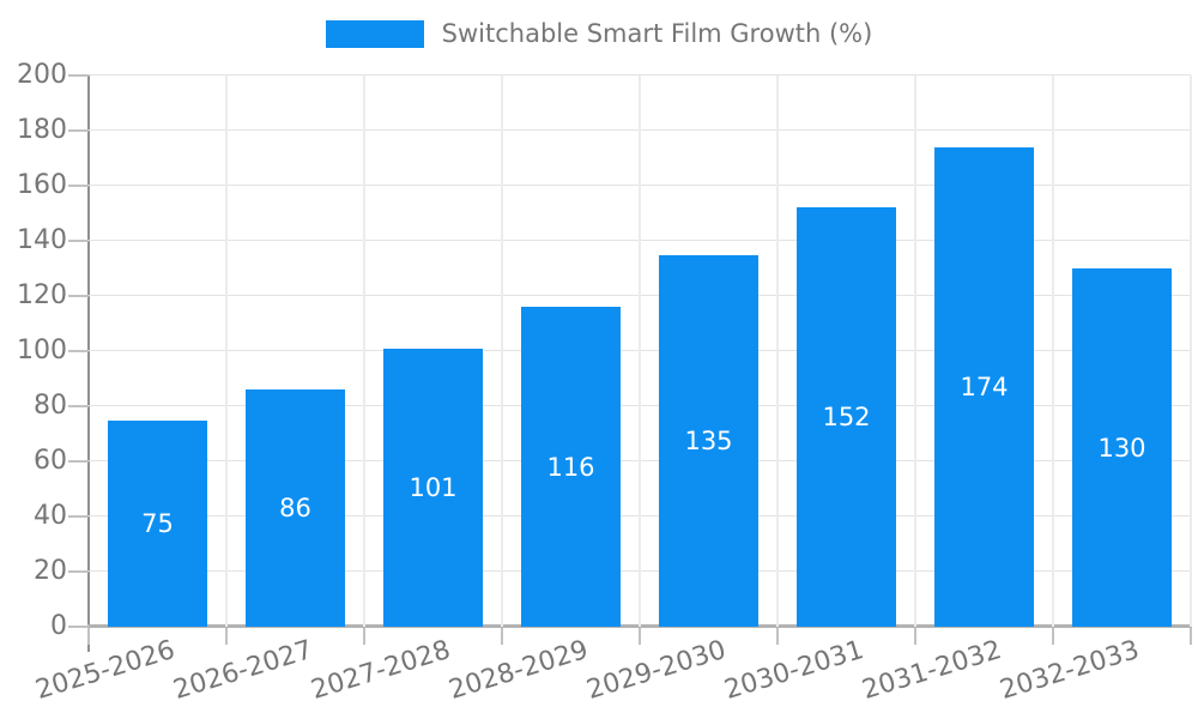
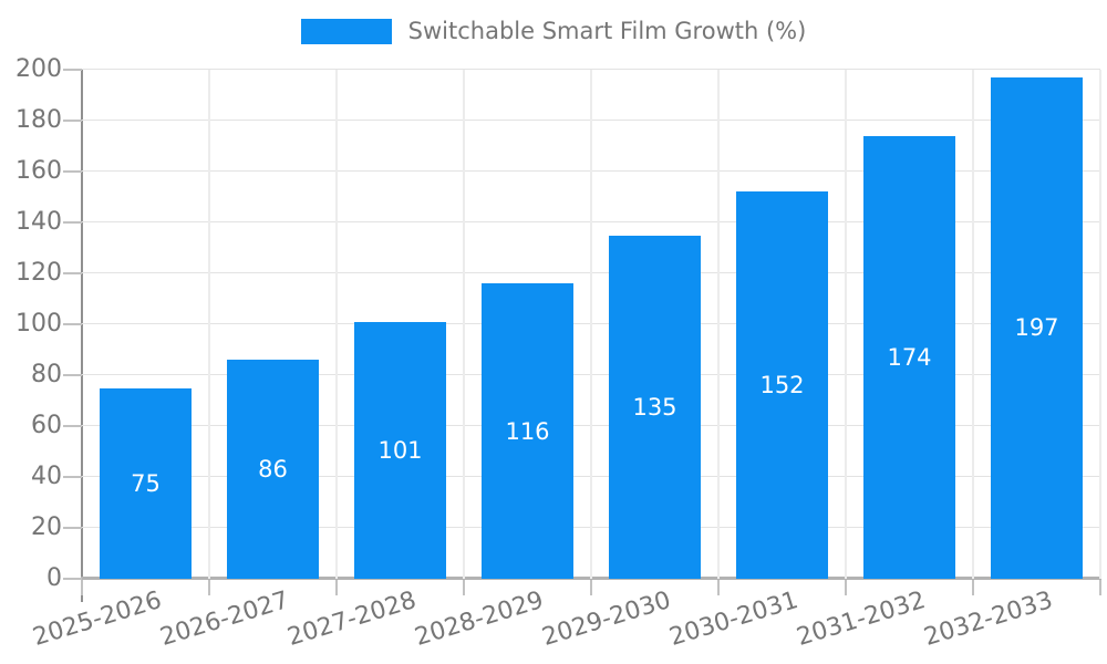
2032-2033: 130 -> 197
